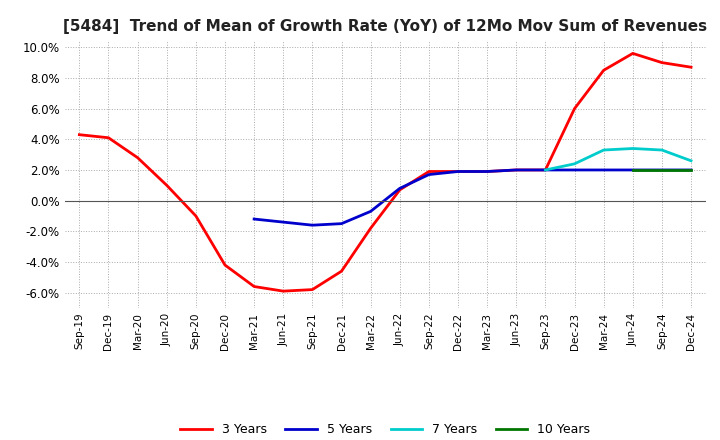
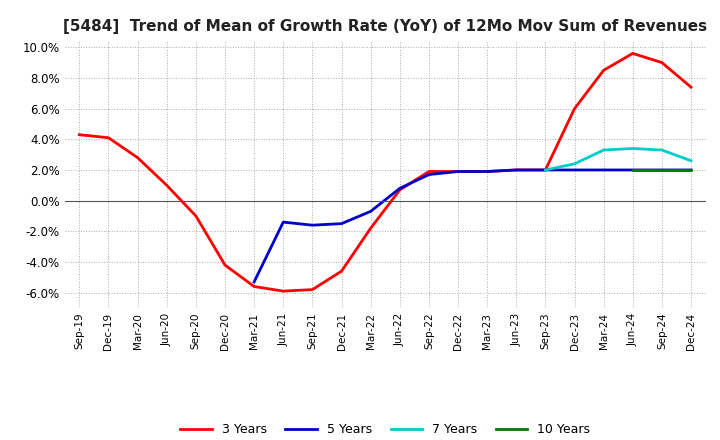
5 Years/Mar-21: -1.2% -> -5.3%
3 Years/Dec-24: 8.7% -> 7.4%
